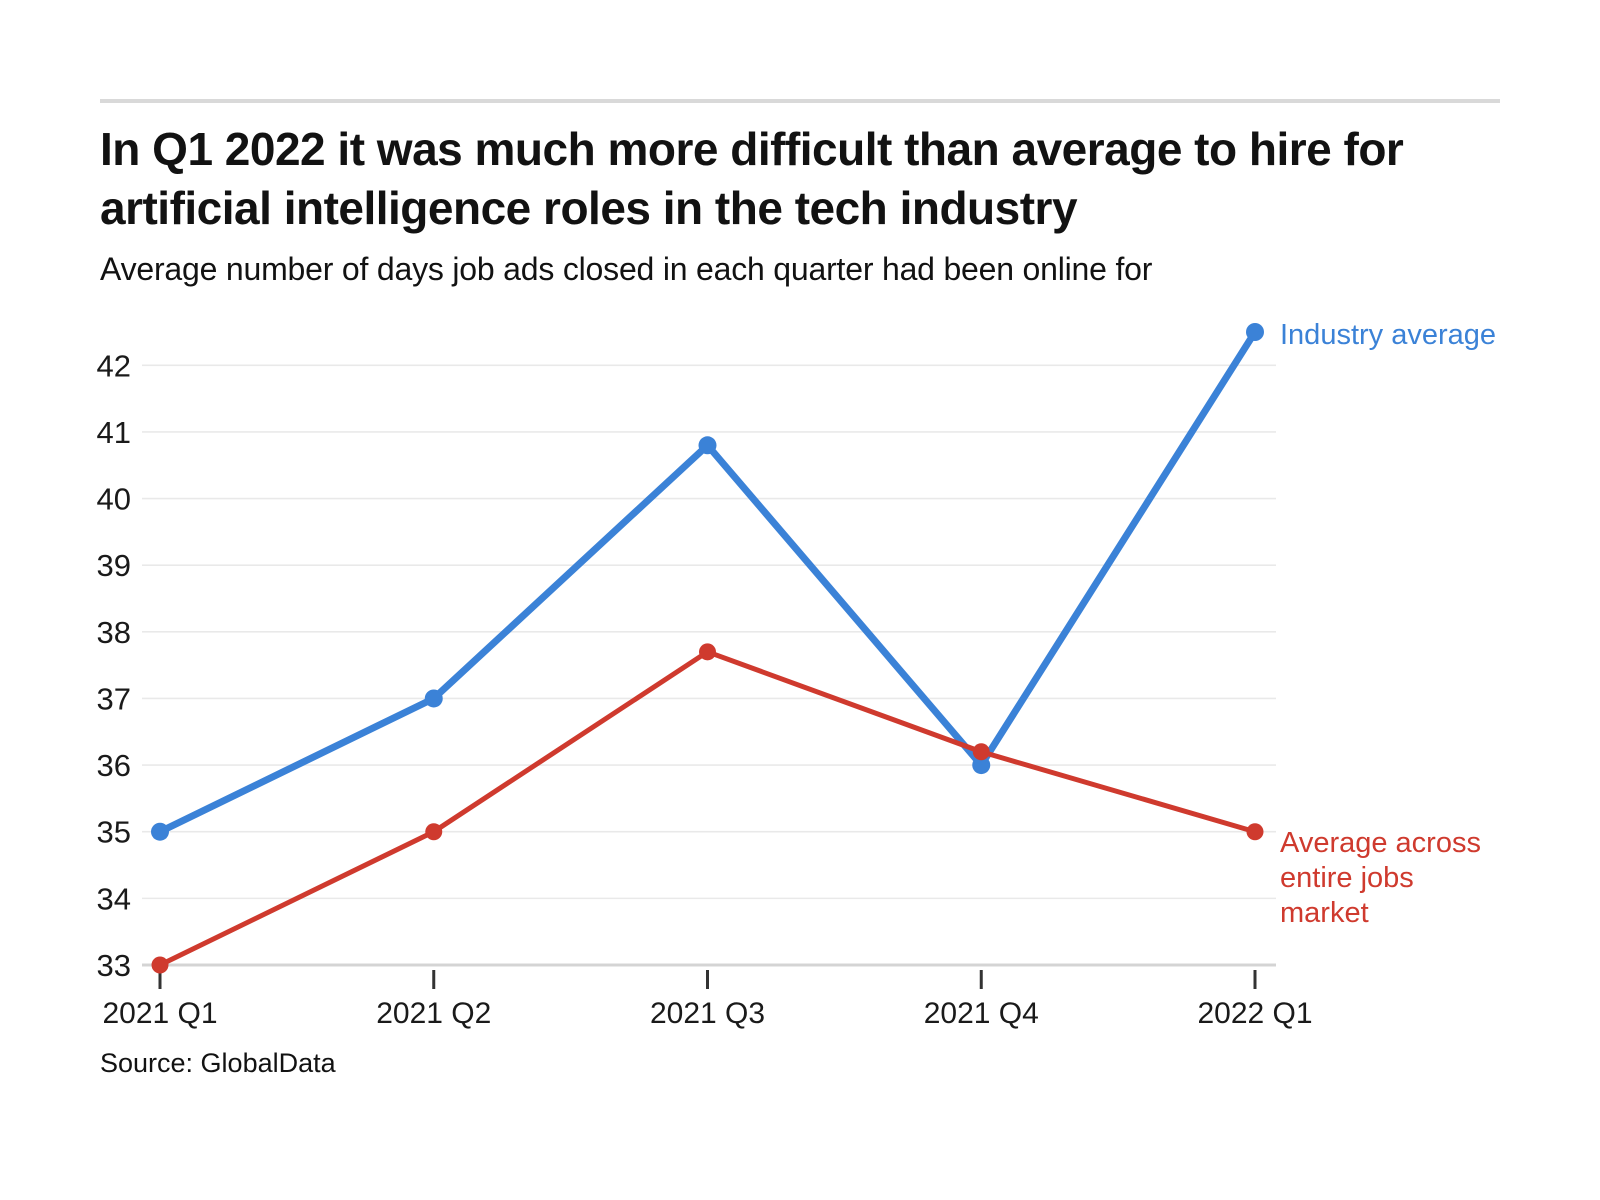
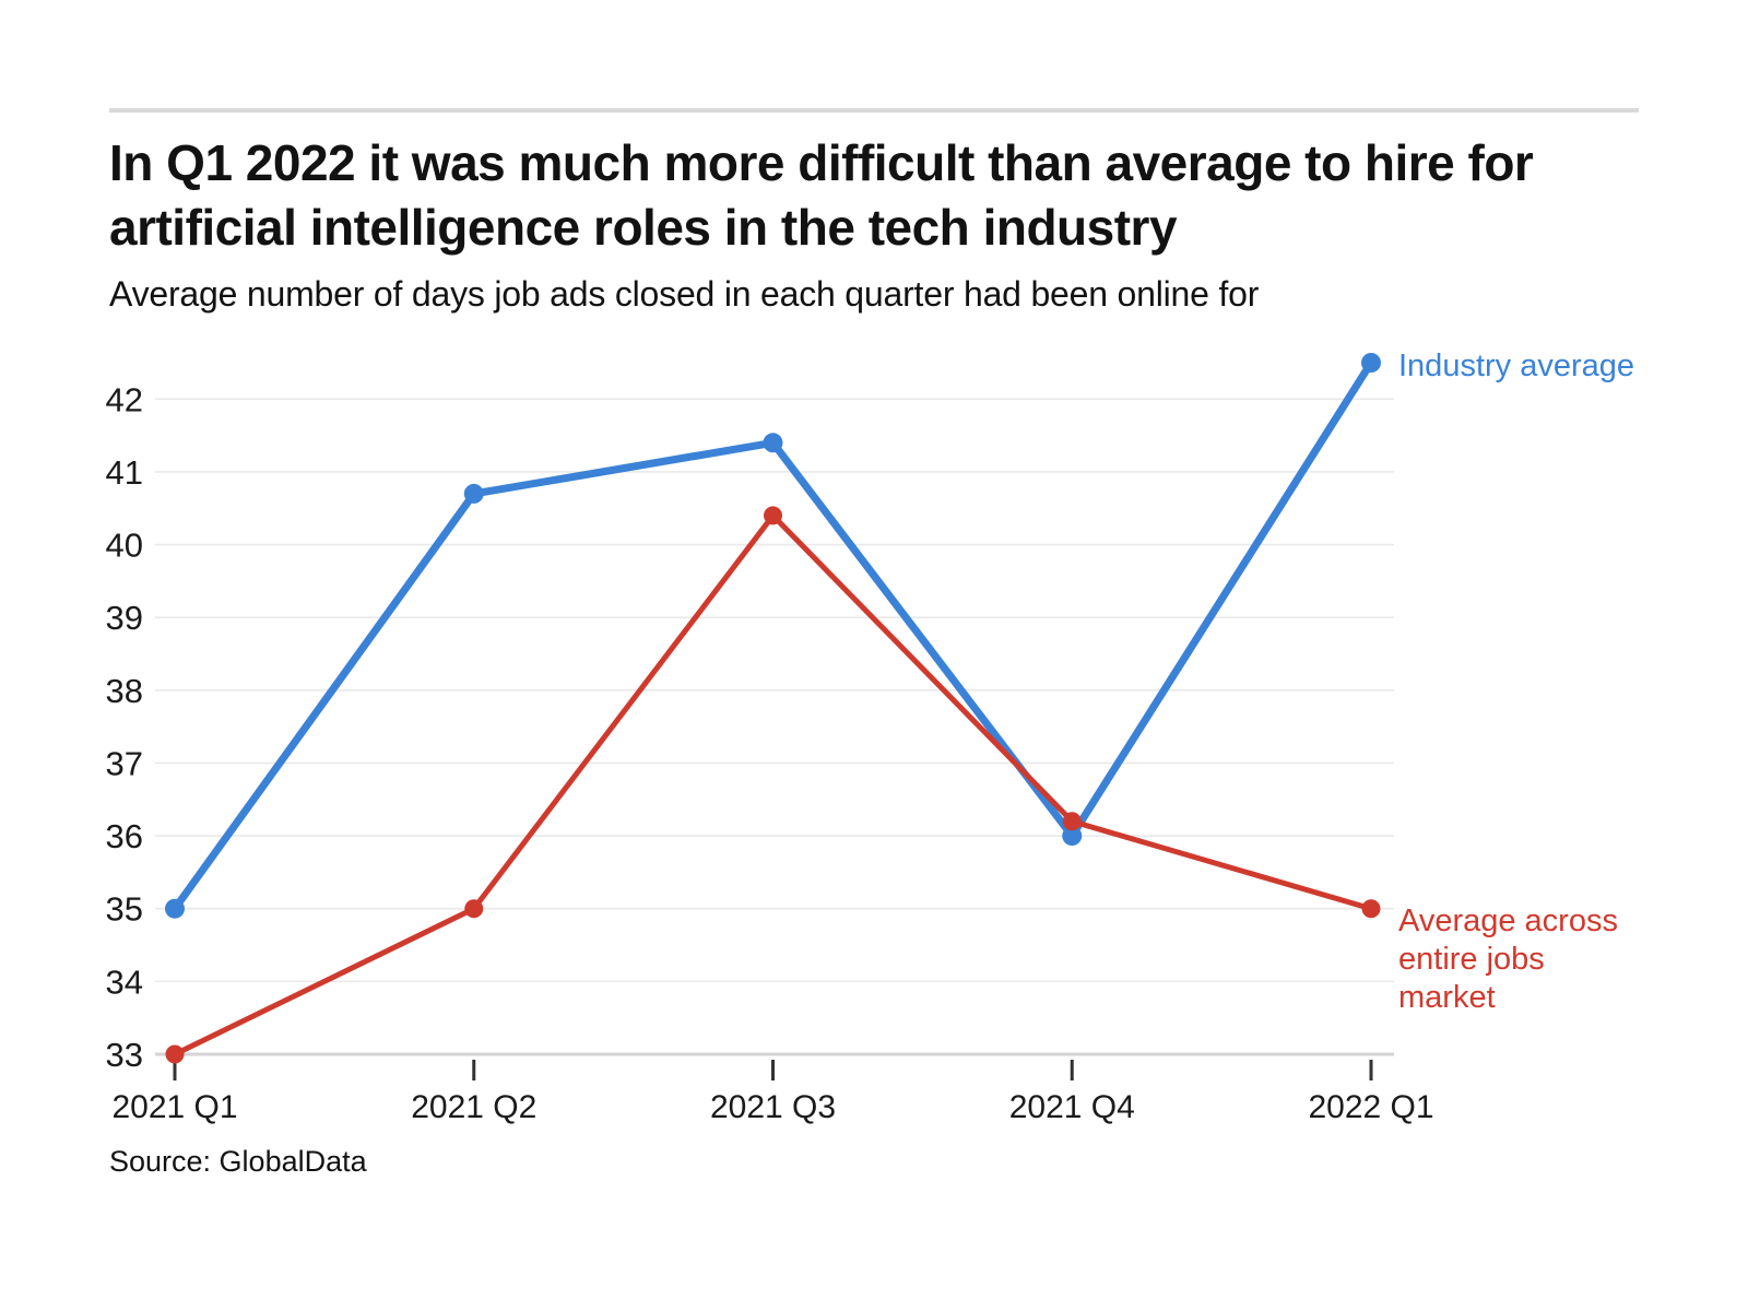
Industry average/2021 Q2: 37.0 -> 40.7
Industry average/2021 Q3: 40.8 -> 41.4
Average across entire jobs market/2021 Q3: 37.7 -> 40.4
